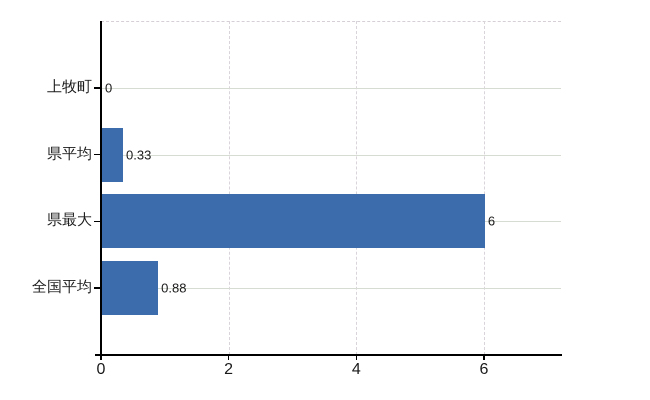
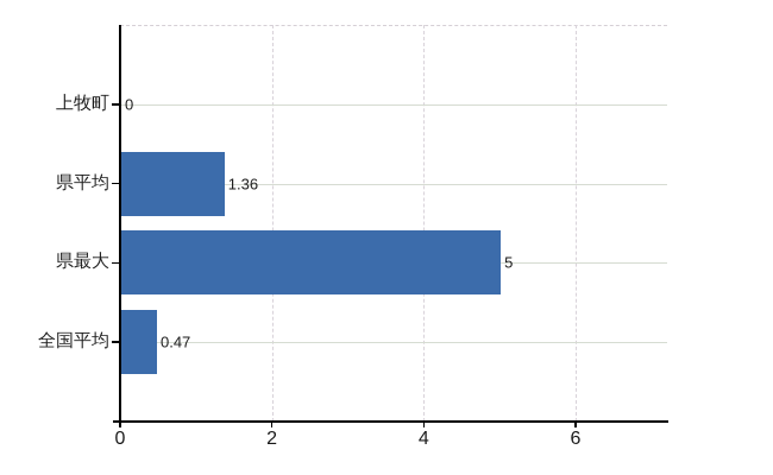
県平均: 0.33 -> 1.36
県最大: 6 -> 5
全国平均: 0.88 -> 0.47
